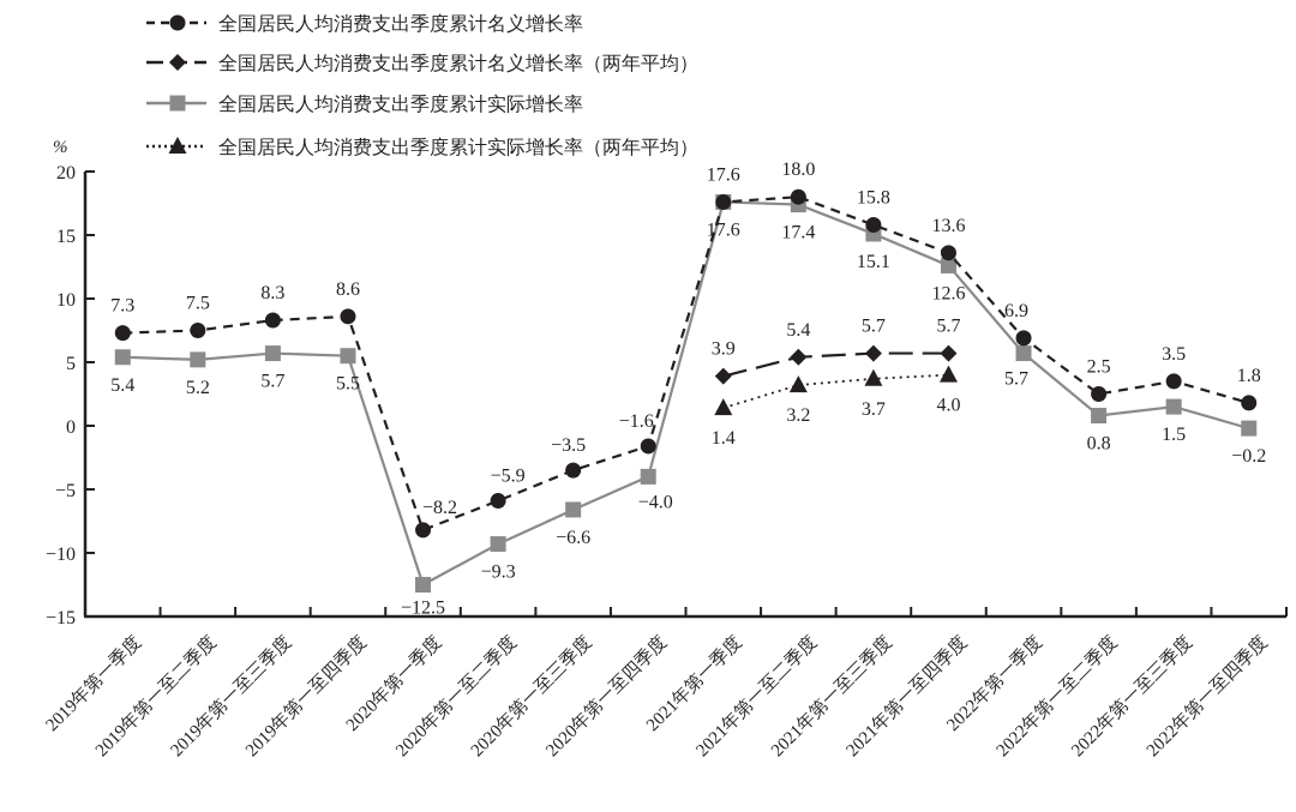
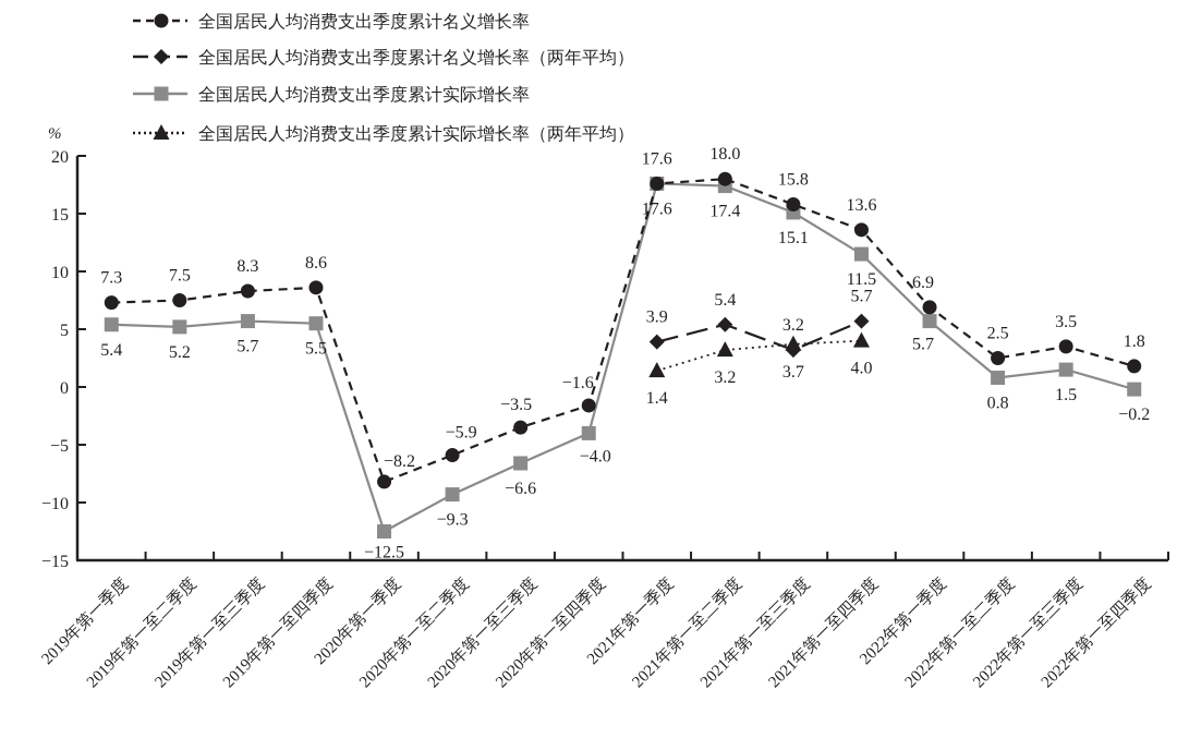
全国居民人均消费支出季度累计名义增长率（两年平均）/2021年第一至三季度: 5.7 -> 3.2
全国居民人均消费支出季度累计实际增长率/2021年第一至四季度: 12.6 -> 11.5
